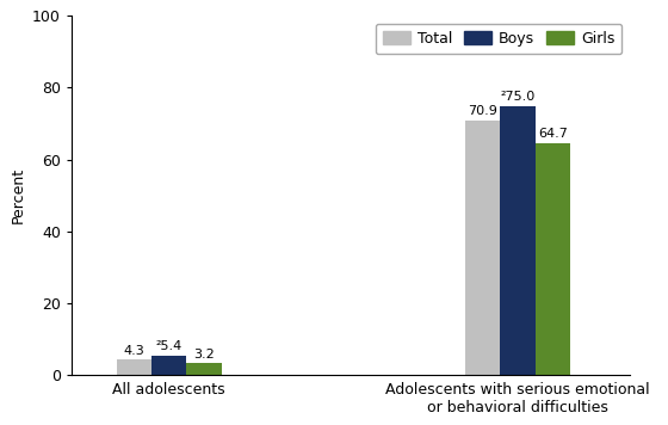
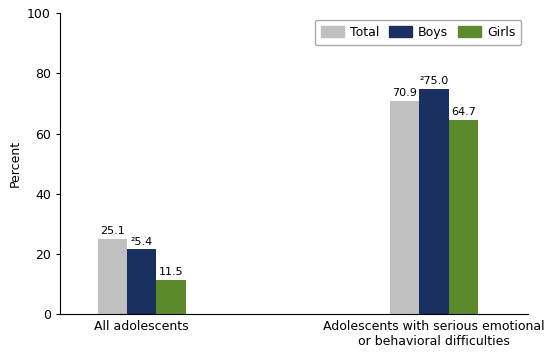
Total/All adolescents: 4.3 -> 25.1
Boys/All adolescents: 5.4 -> 21.5
Girls/All adolescents: 3.2 -> 11.5
